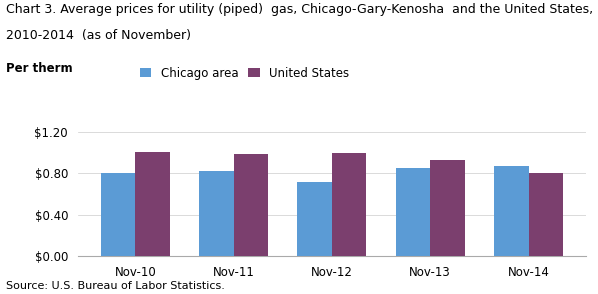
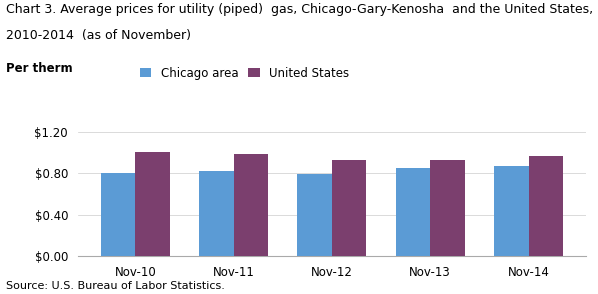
Chicago area/Nov-12: $0.72 -> $0.79
United States/Nov-12: $1.00 -> $0.93
United States/Nov-14: $0.80 -> $0.97
